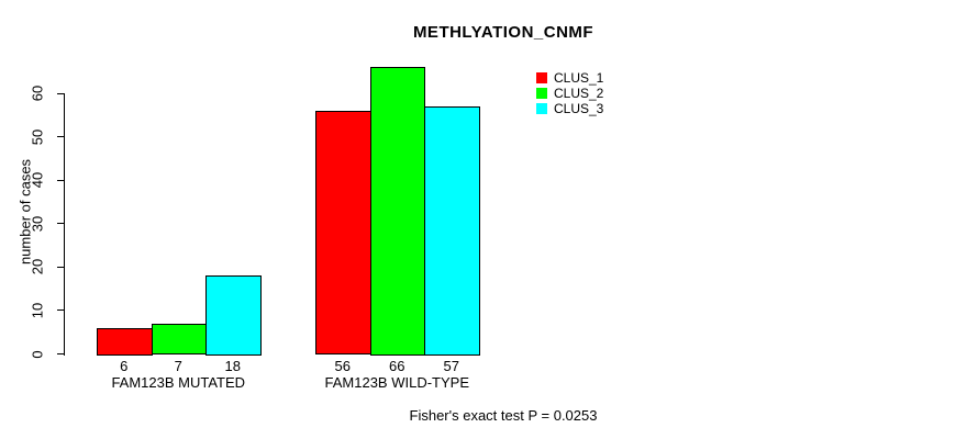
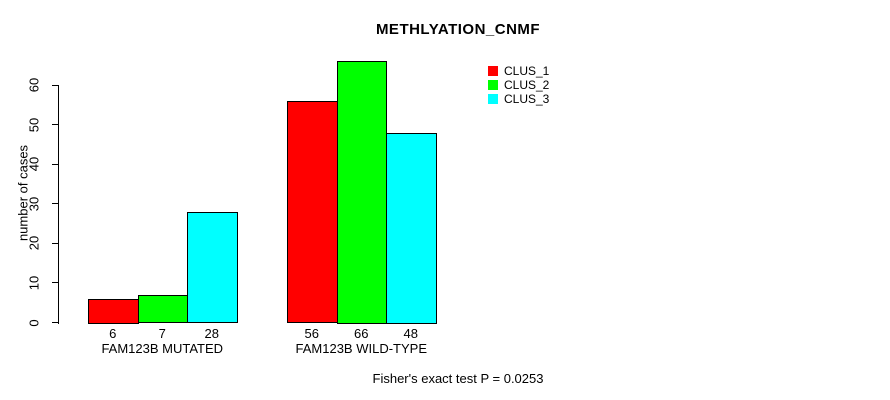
CLUS_3/FAM123B MUTATED: 18 -> 28
CLUS_3/FAM123B WILD-TYPE: 57 -> 48
